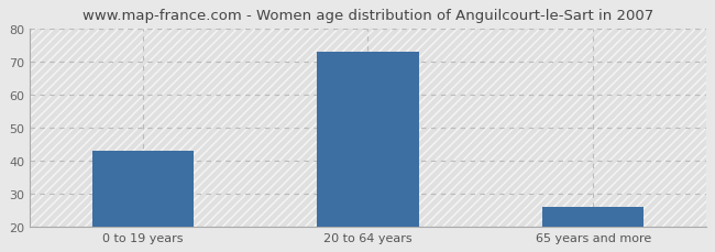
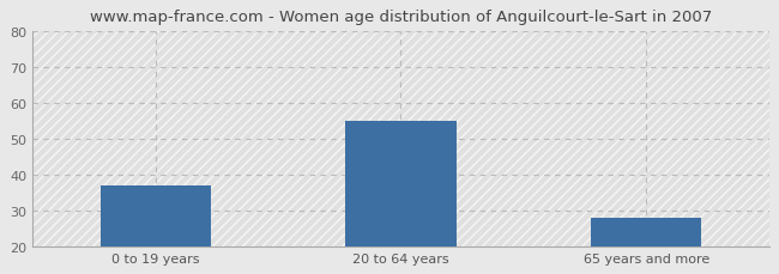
0 to 19 years: 43 -> 37
20 to 64 years: 73 -> 55
65 years and more: 26 -> 28
